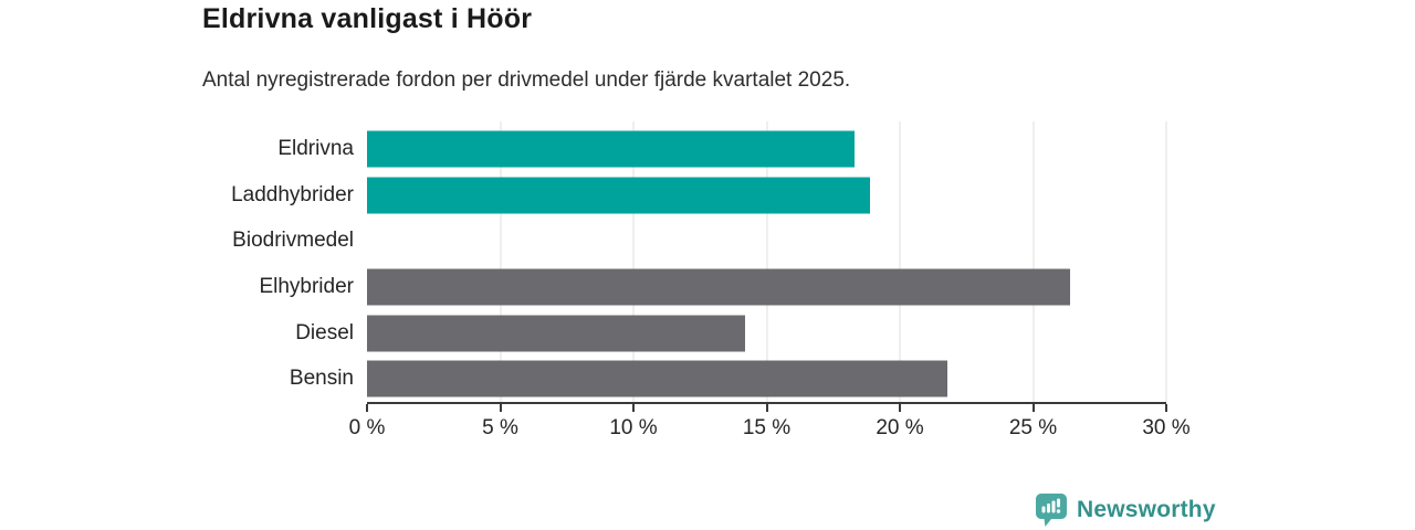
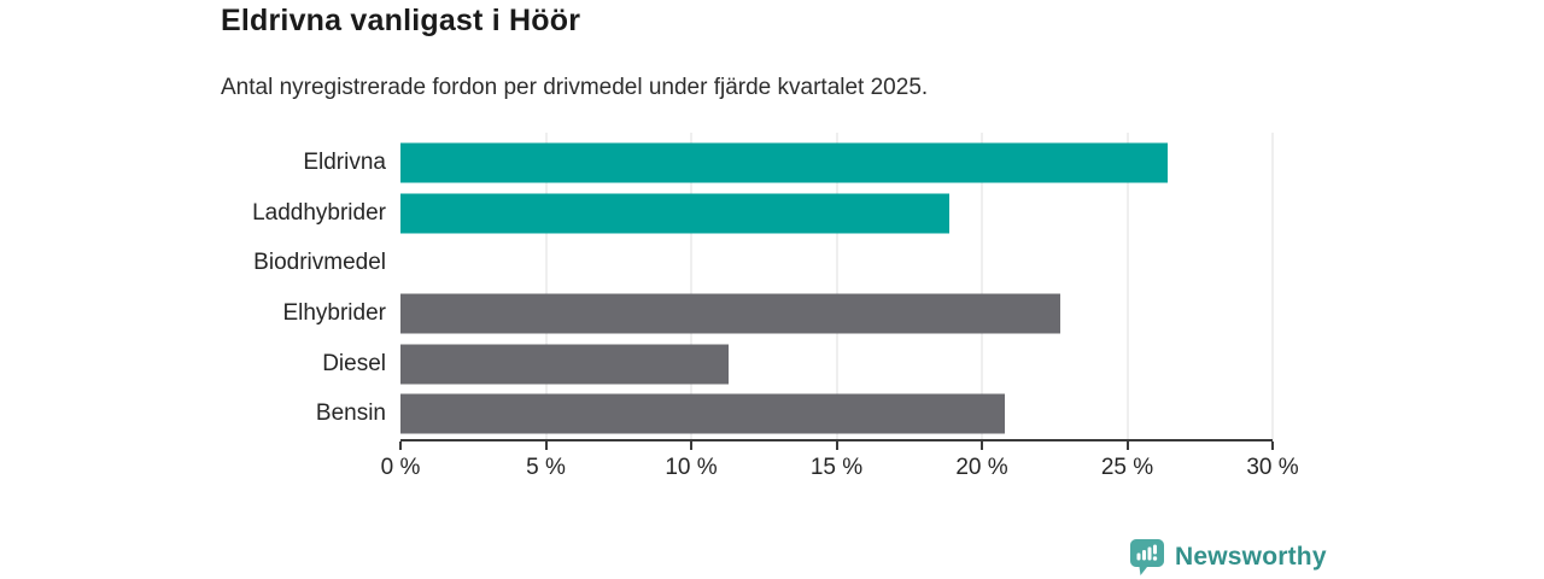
Eldrivna: 18.3% -> 26.4%
Elhybrider: 26.4% -> 22.7%
Diesel: 14.2% -> 11.3%
Bensin: 21.8% -> 20.8%
